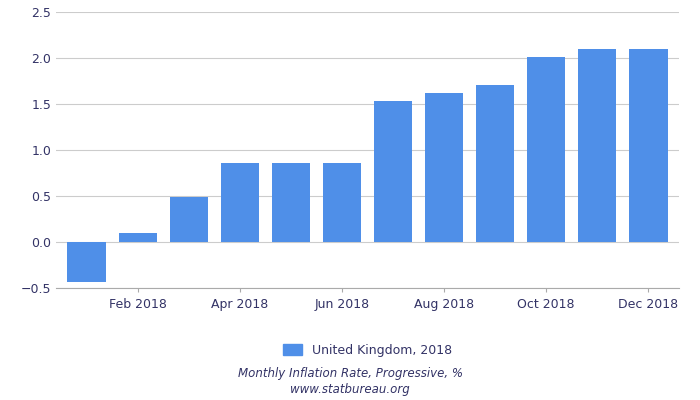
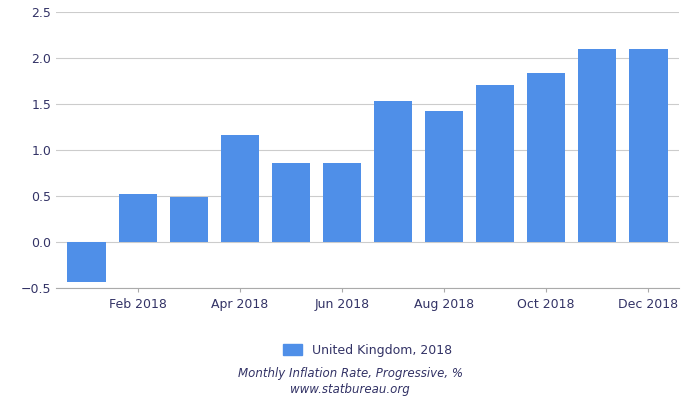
Feb 2018: 0.10 -> 0.52
Apr 2018: 0.86 -> 1.16
Aug 2018: 1.62 -> 1.42
Oct 2018: 2.01 -> 1.84
